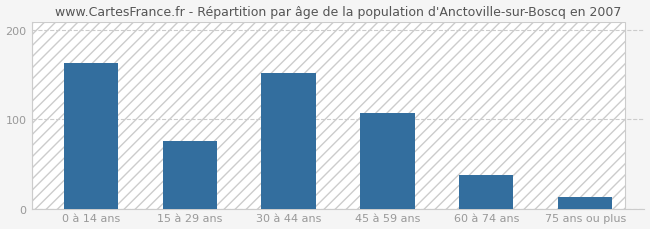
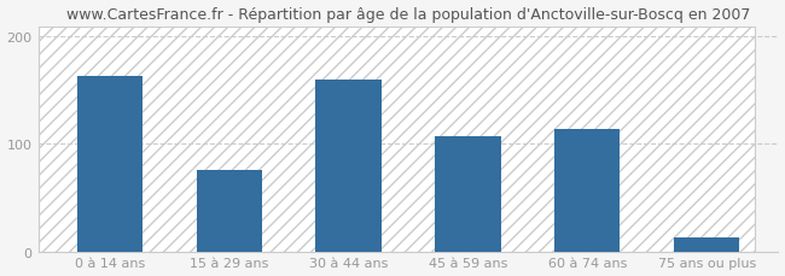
30 à 44 ans: 152 -> 160
60 à 74 ans: 38 -> 114
